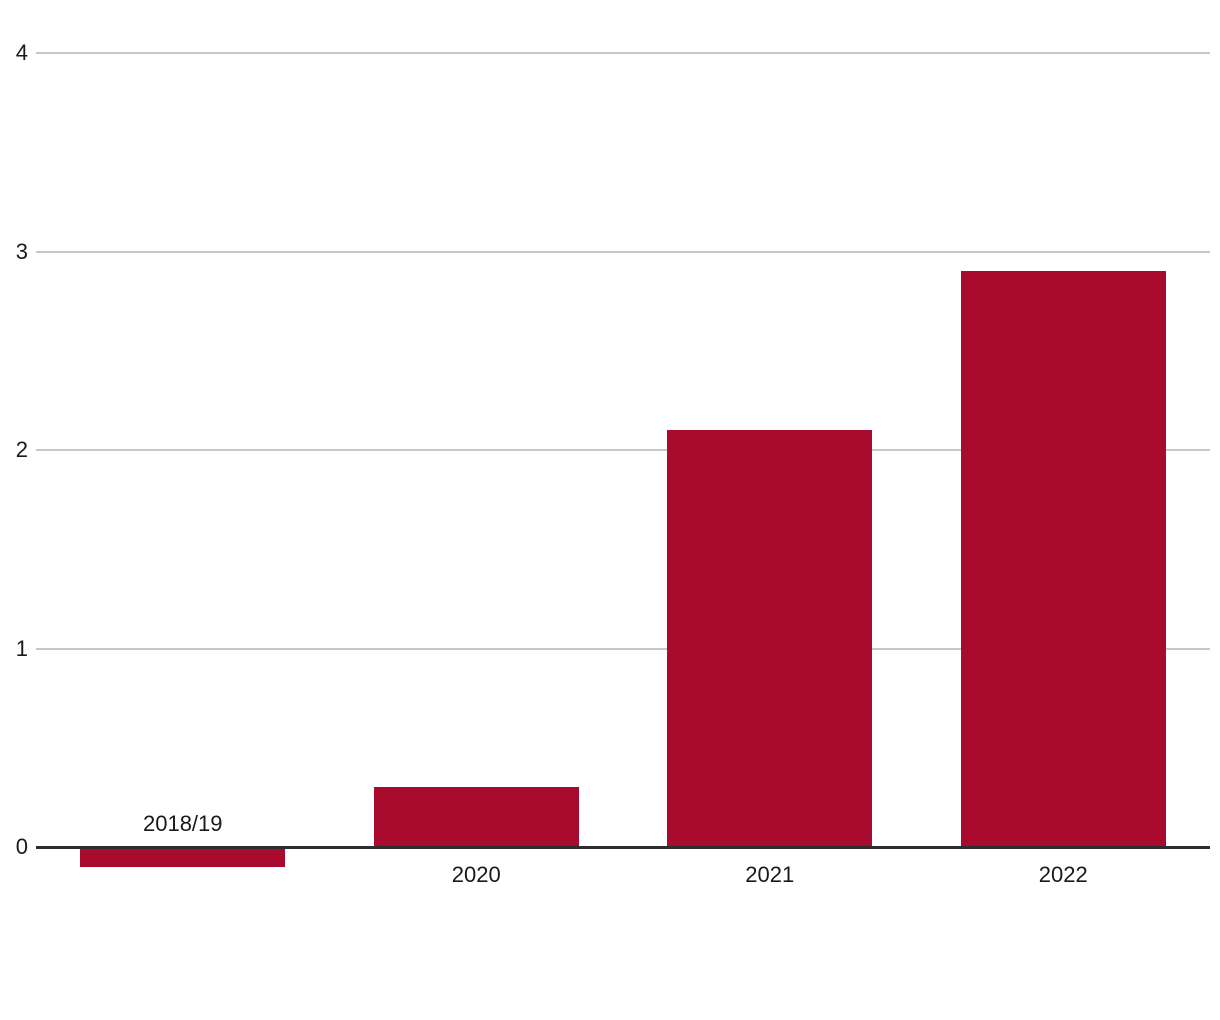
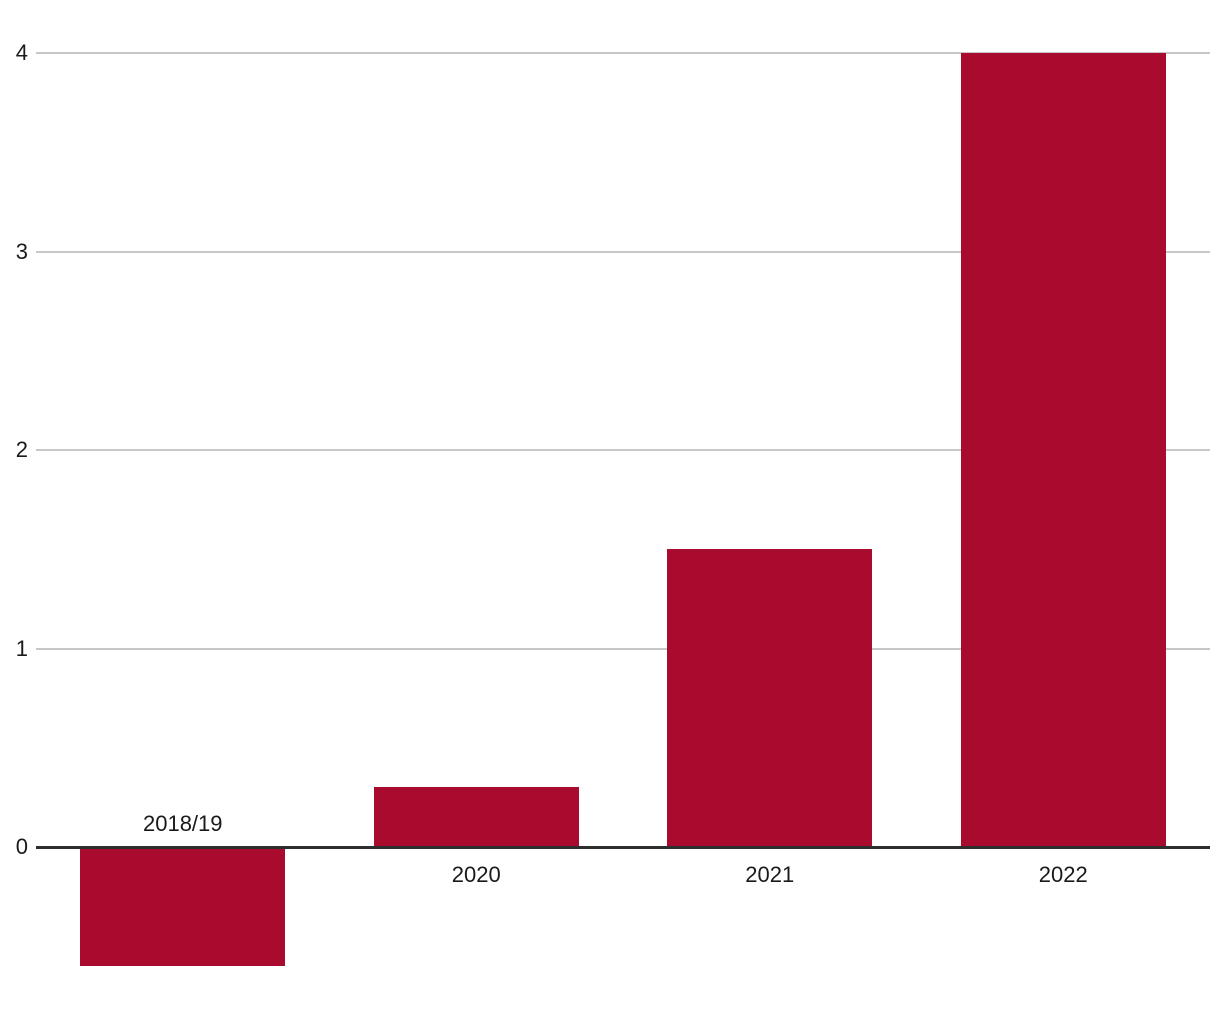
2018/19: -0.1 -> -0.6
2021: 2.1 -> 1.5
2022: 2.9 -> 4.0
